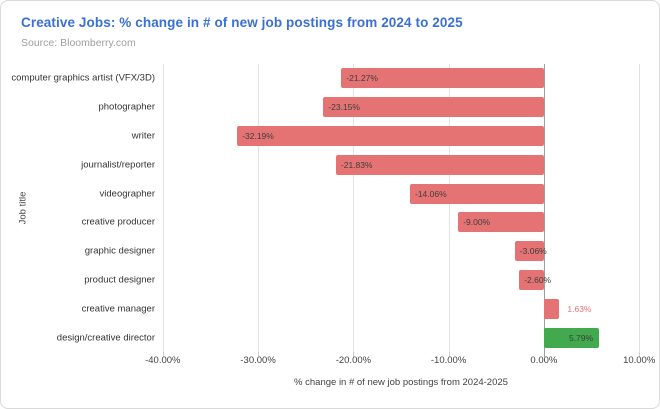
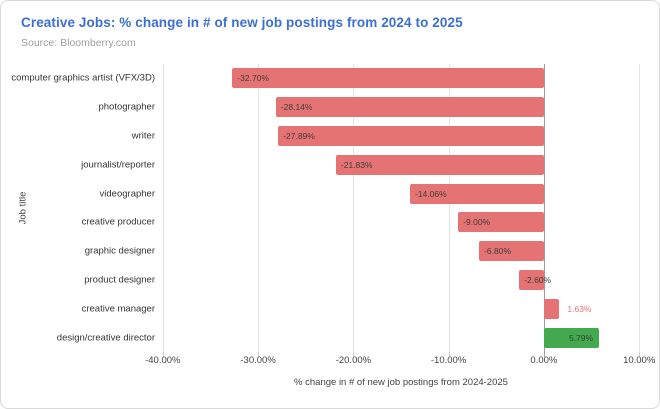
computer graphics artist (VFX/3D): -21.27% -> -32.70%
photographer: -23.15% -> -28.14%
writer: -32.19% -> -27.89%
graphic designer: -3.06% -> -6.80%
